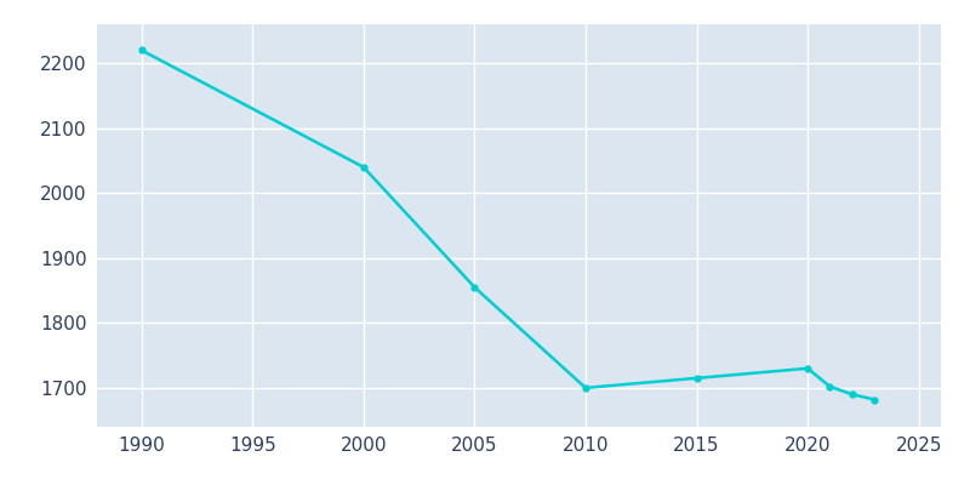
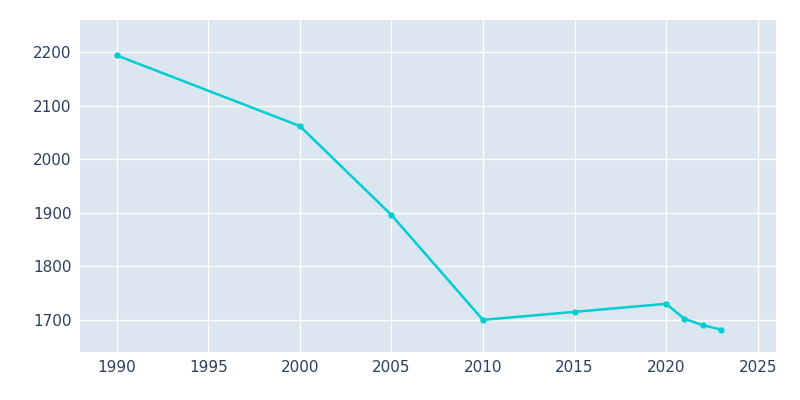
1990: 2220 -> 2194
2000: 2040 -> 2062
2005: 1855 -> 1896
